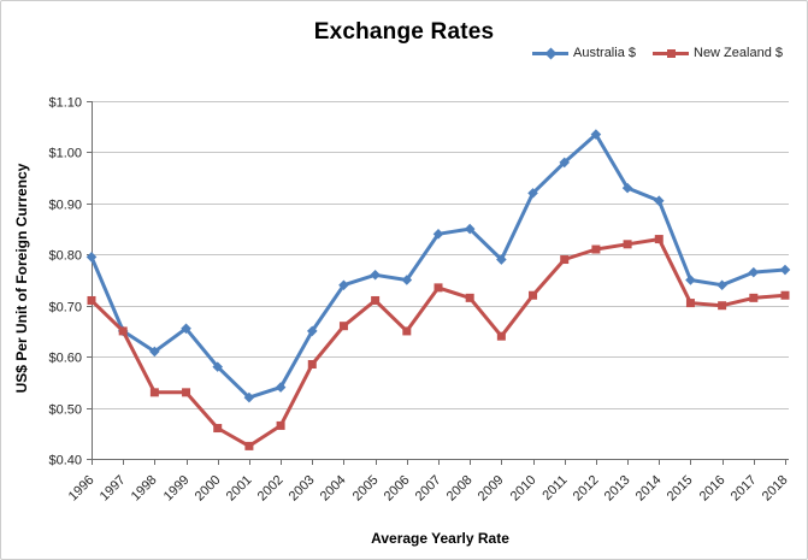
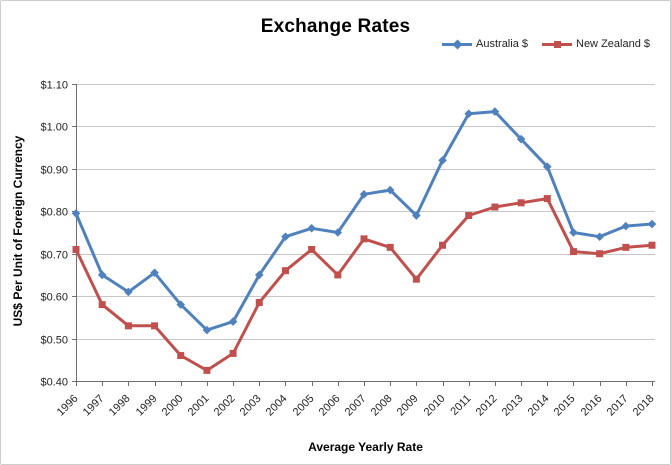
New Zealand $/1997: $0.65 -> $0.58
Australia $/2011: $0.98 -> $1.03
Australia $/2013: $0.93 -> $0.97
